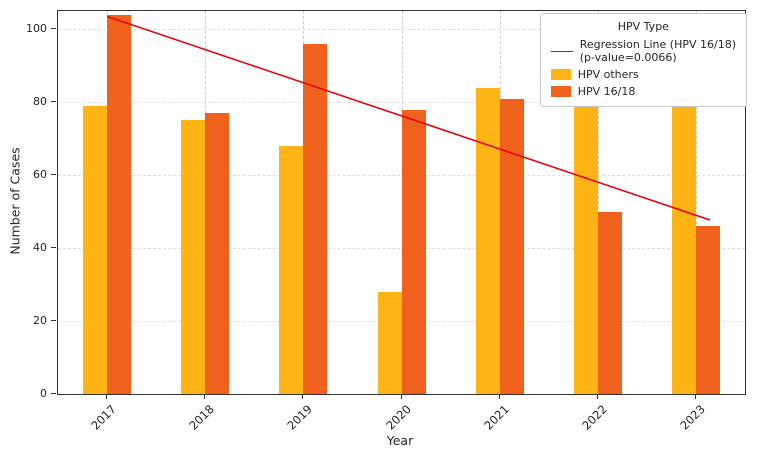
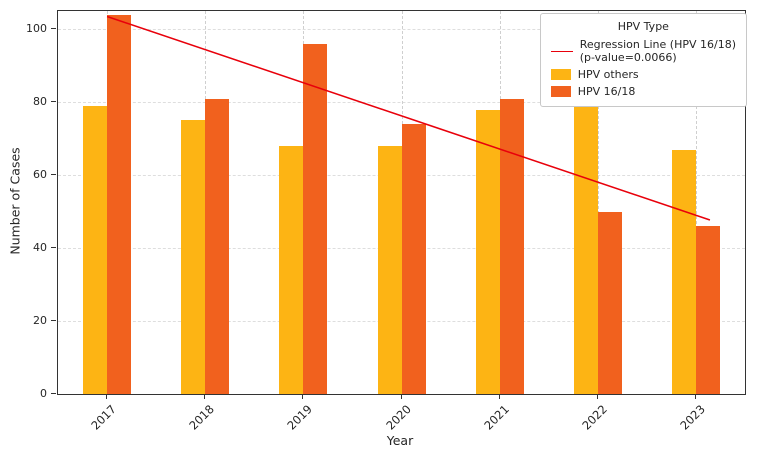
HPV 16/18/2018: 77 -> 81
HPV others/2020: 28 -> 68
HPV 16/18/2020: 78 -> 74
HPV others/2021: 84 -> 78
HPV others/2023: 83 -> 67
